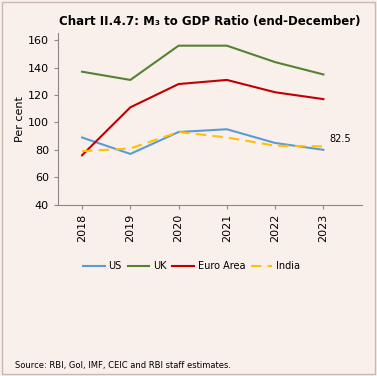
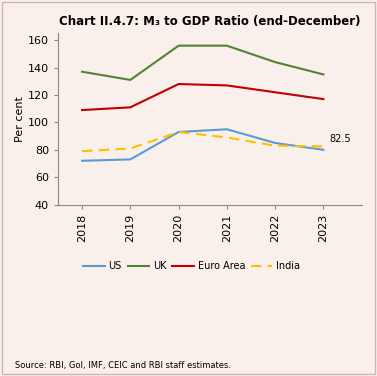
US/2018: 89 -> 72
Euro Area/2018: 76 -> 109
US/2019: 77 -> 73
Euro Area/2021: 131 -> 127
